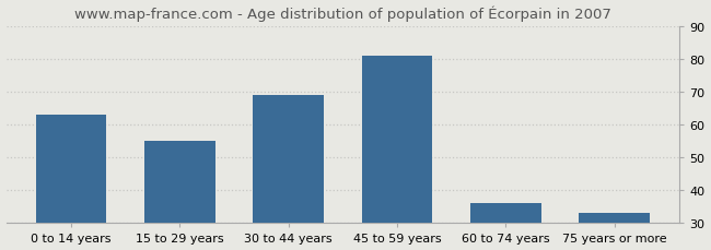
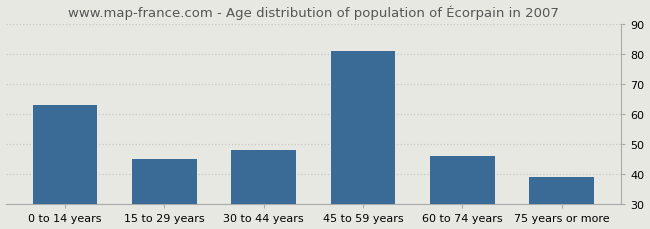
15 to 29 years: 55 -> 45
30 to 44 years: 69 -> 48
60 to 74 years: 36 -> 46
75 years or more: 33 -> 39
